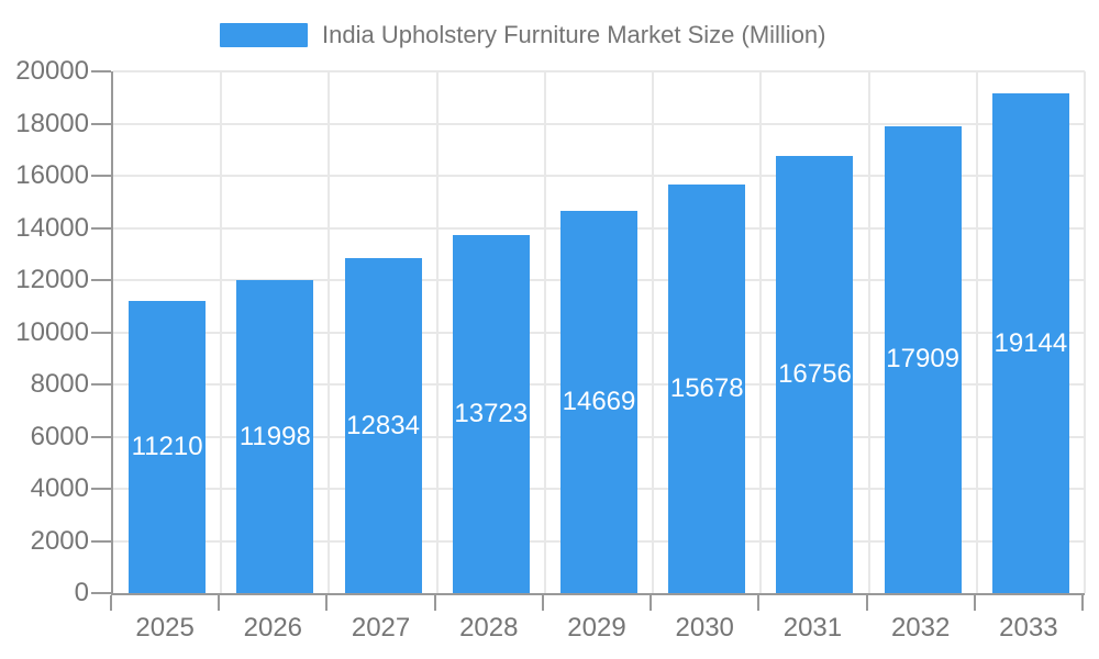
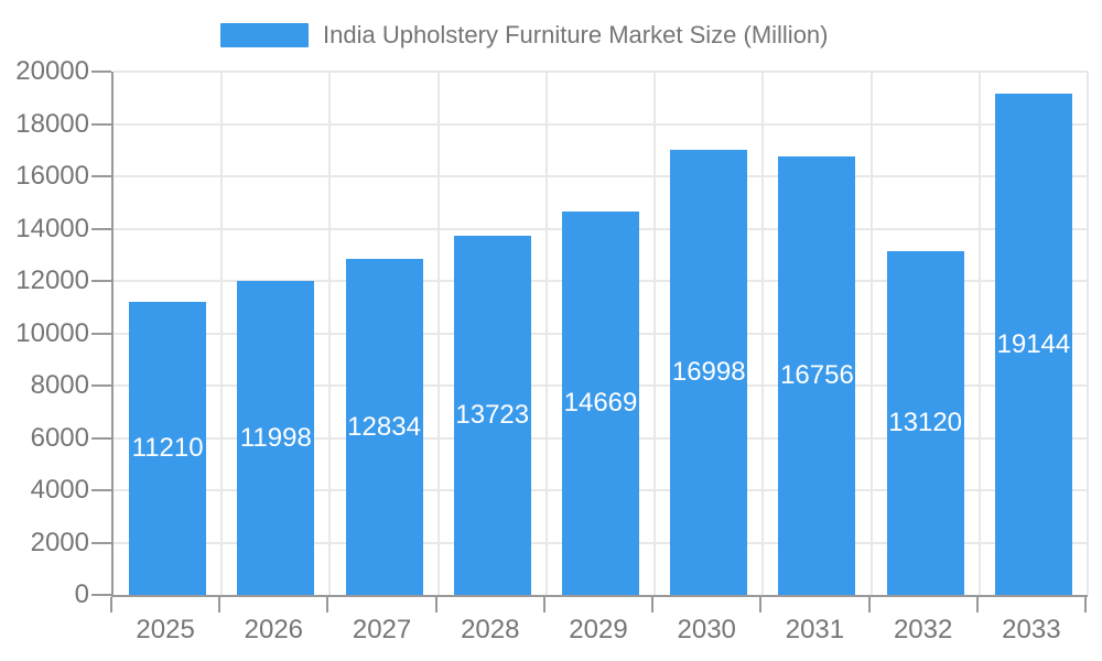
2030: 15678 -> 16998
2032: 17909 -> 13120
